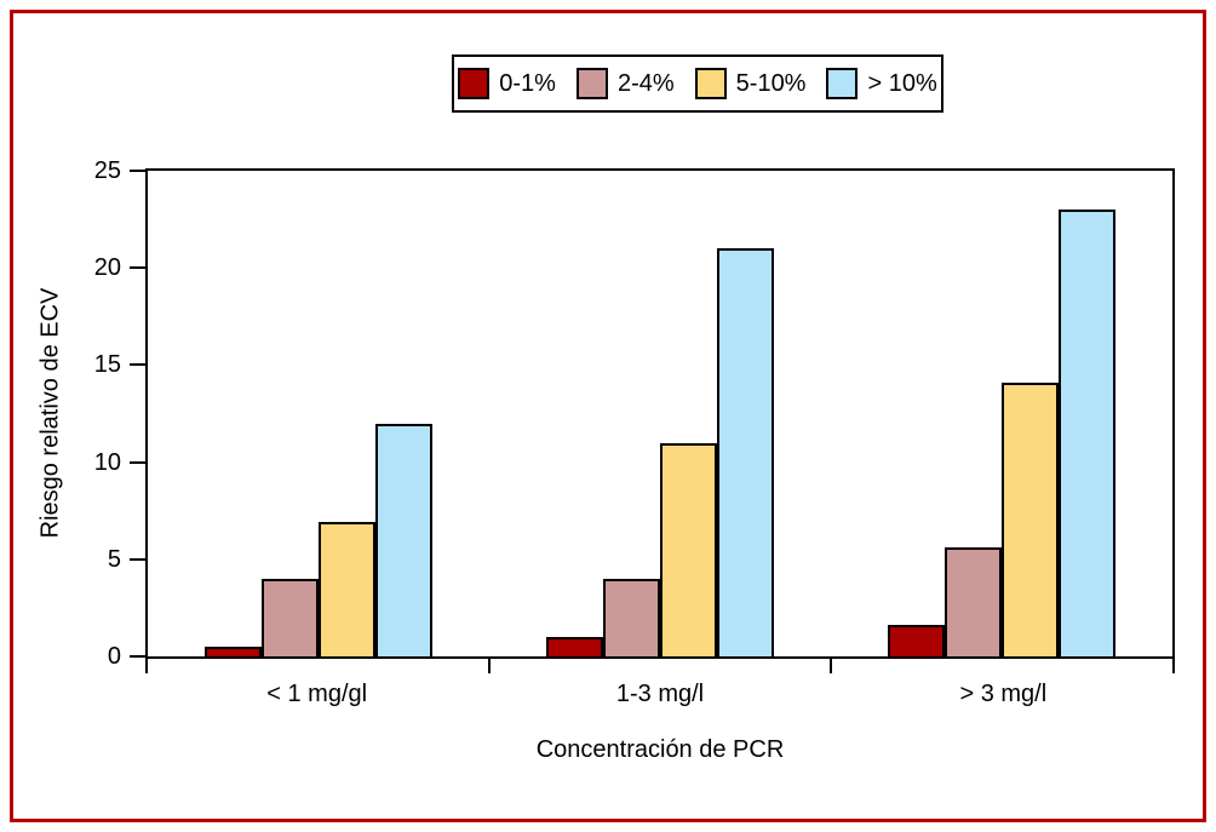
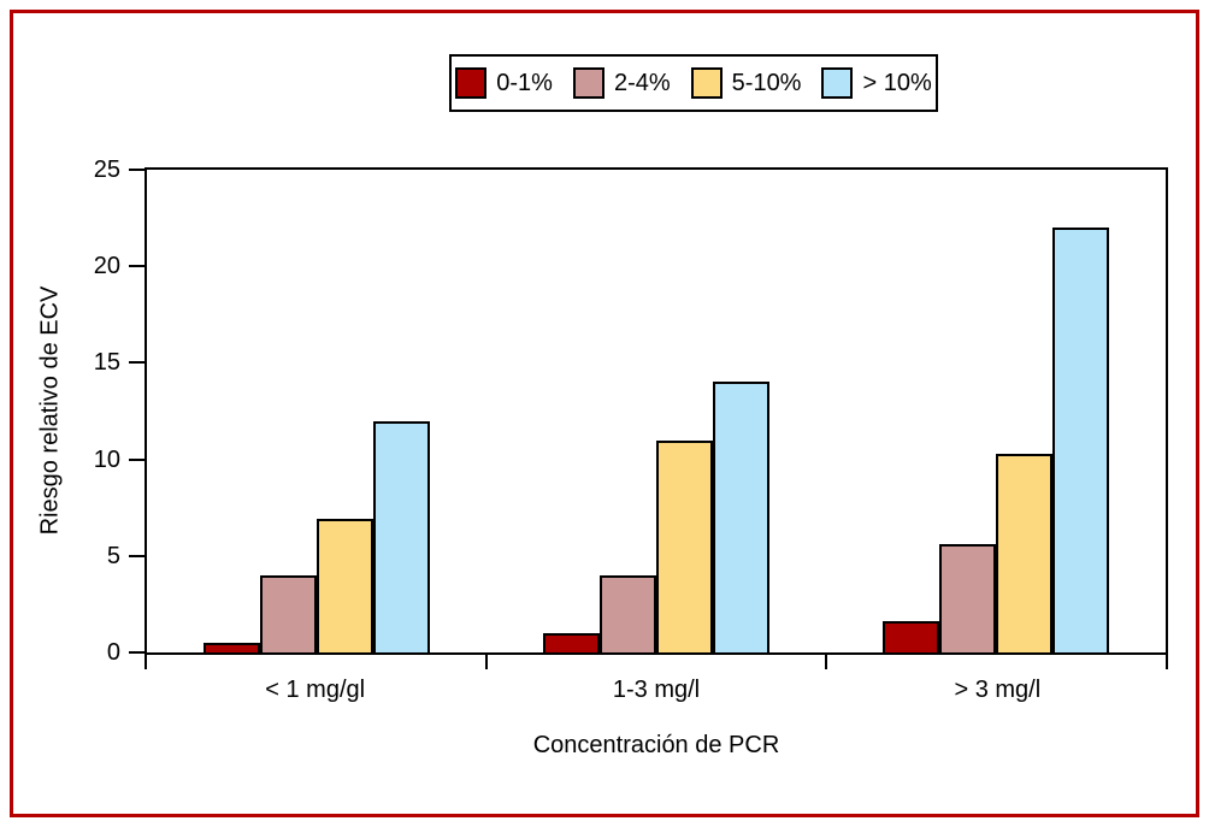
> 10%/1-3 mg/l: 21 -> 14
5-10%/> 3 mg/l: 14.1 -> 10.3
> 10%/> 3 mg/l: 23 -> 22
